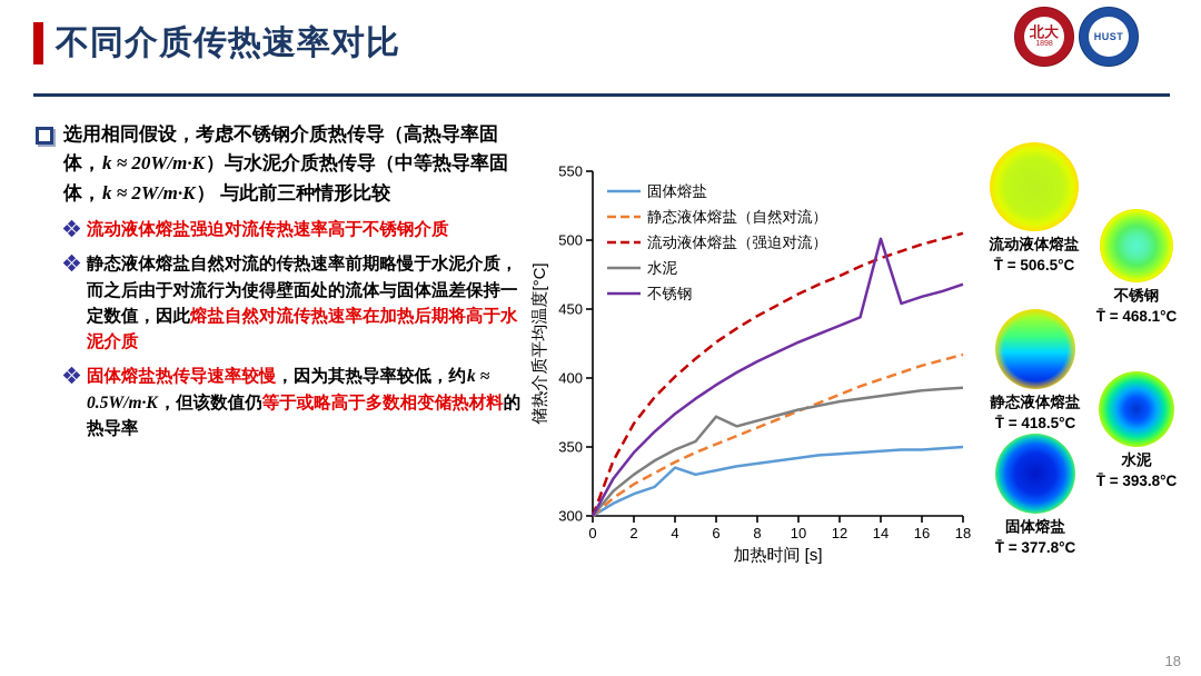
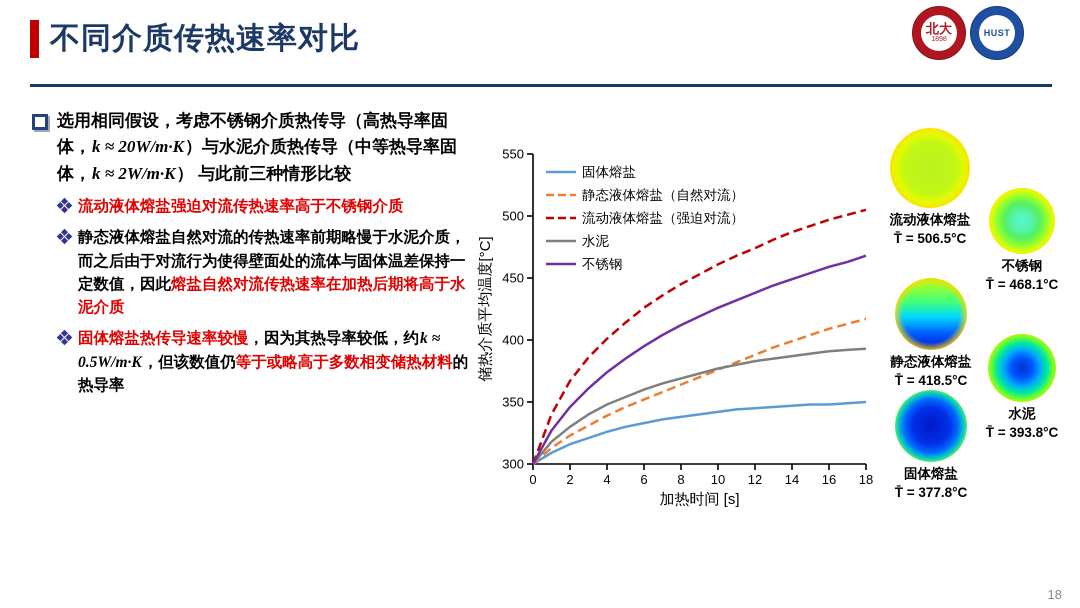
固体熔盐/4: 335 -> 326
水泥/6: 372 -> 360
不锈钢/14: 501 -> 449
